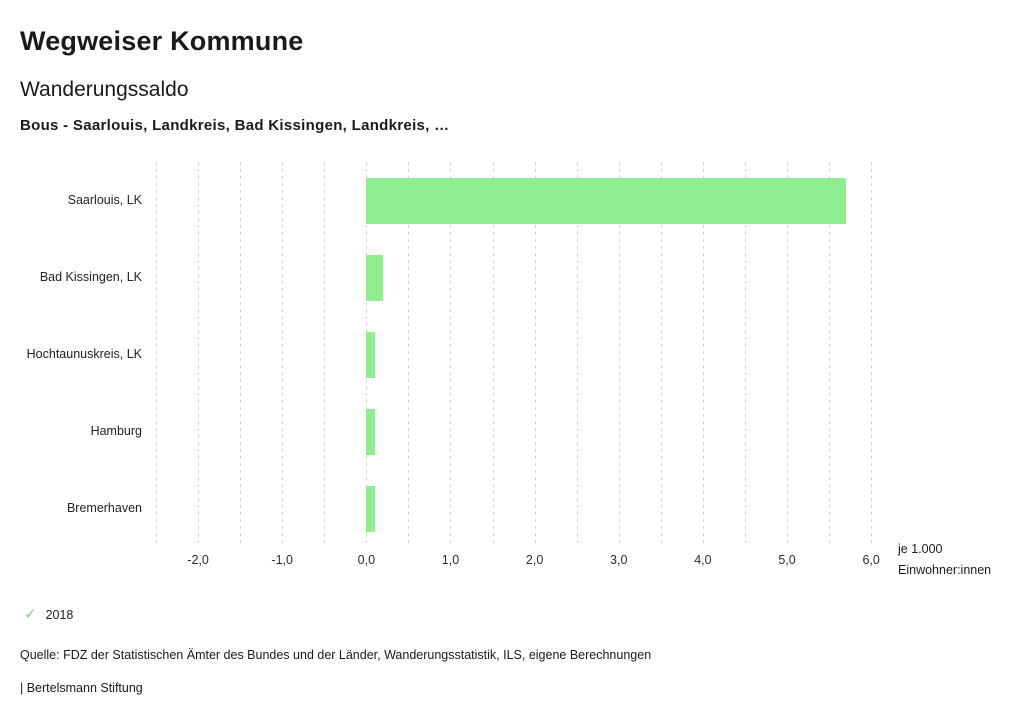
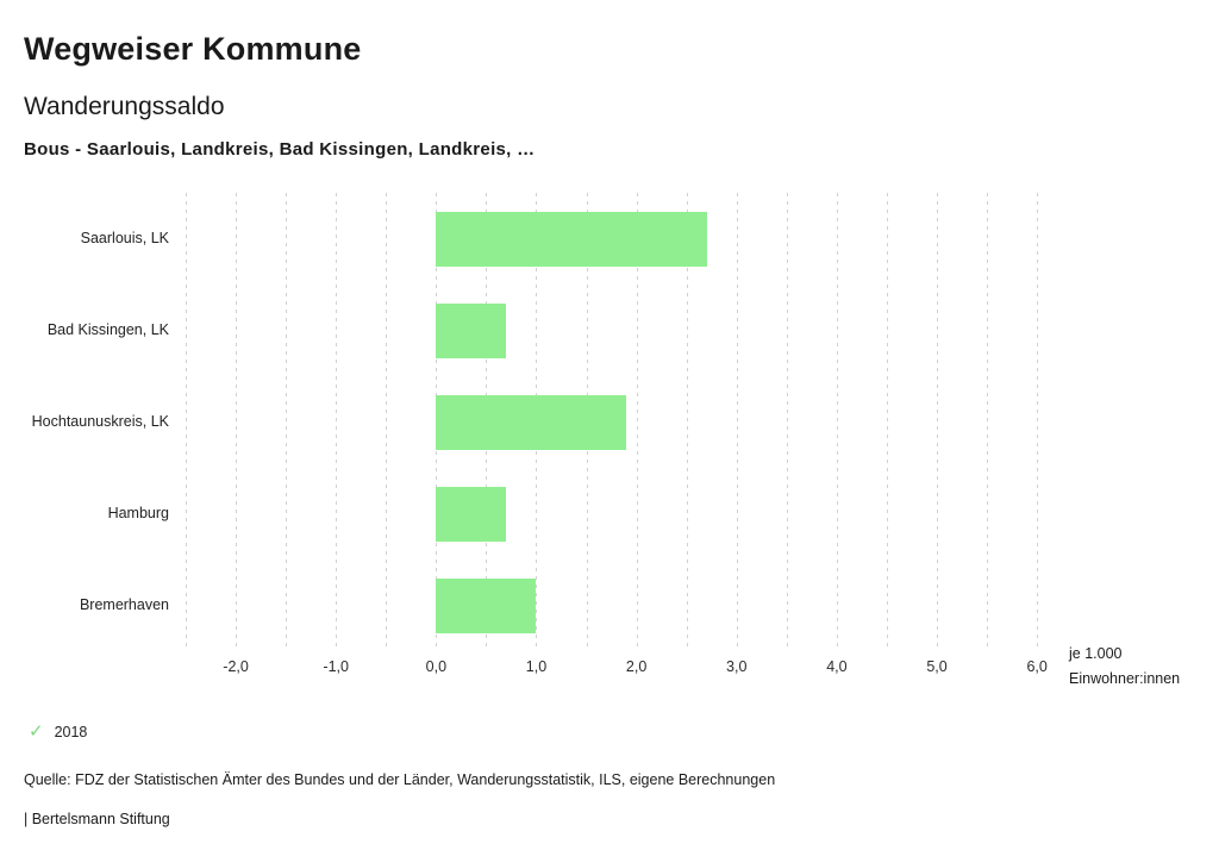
Saarlouis, LK: 5,7 -> 2,7
Bad Kissingen, LK: 0,2 -> 0,7
Hochtaunuskreis, LK: 0,1 -> 1,9
Hamburg: 0,1 -> 0,7
Bremerhaven: 0,1 -> 1,0
